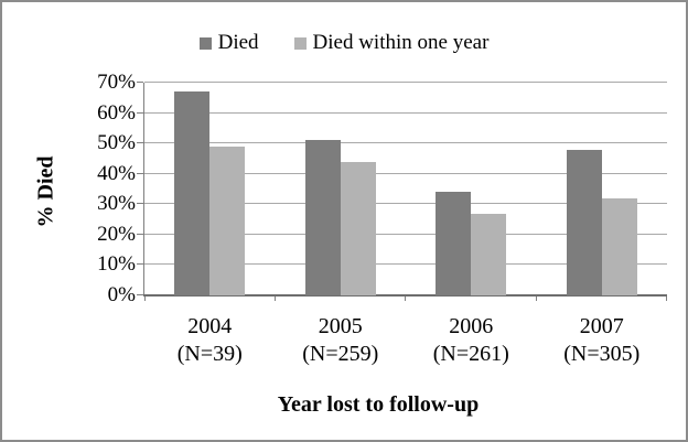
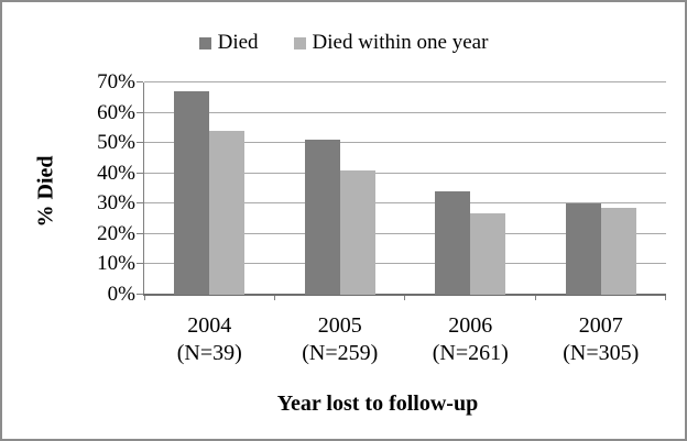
Died within one year/2004: 49% -> 54%
Died within one year/2005: 44% -> 41%
Died/2007: 48% -> 30%
Died within one year/2007: 32% -> 28%
